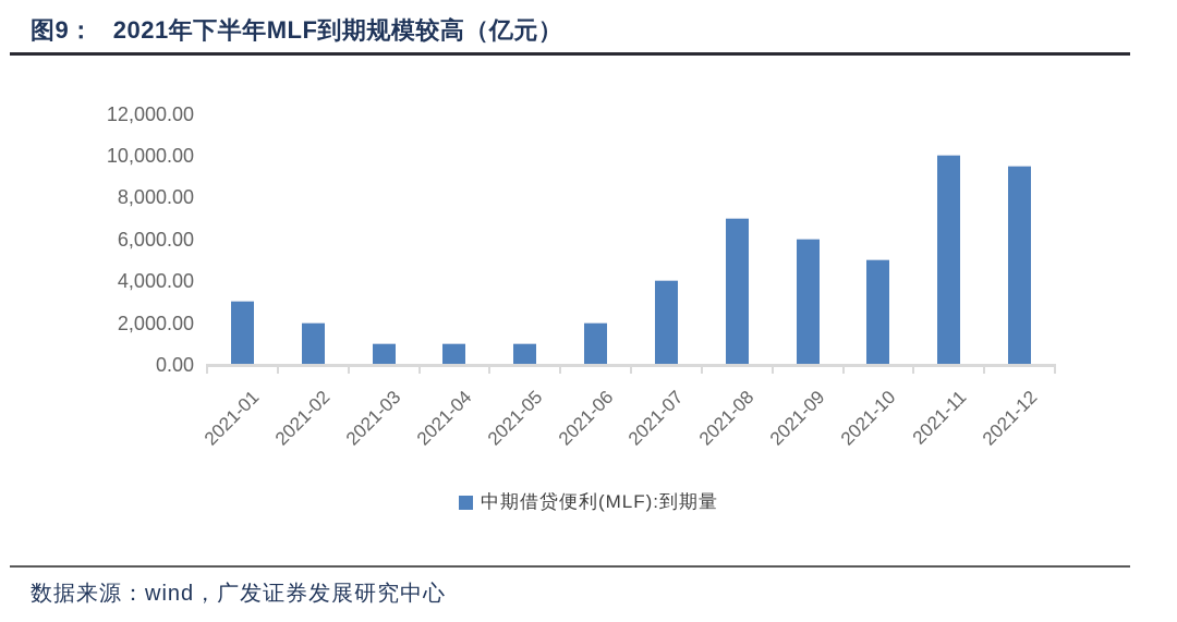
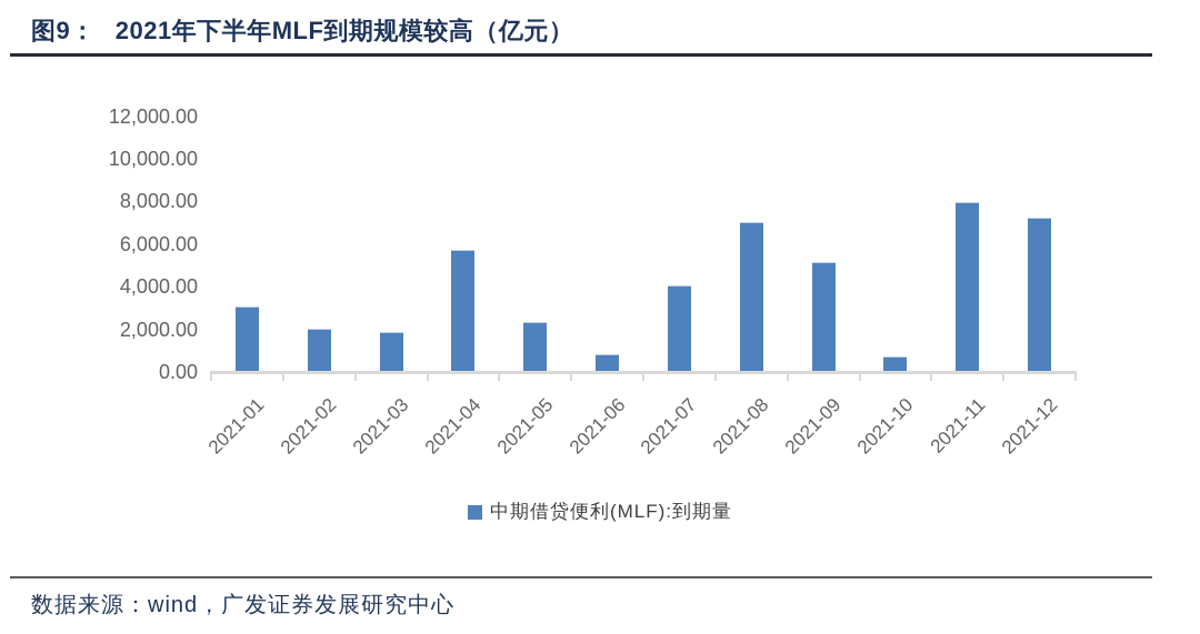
2021-03: 1000 -> 1800
2021-04: 1000 -> 5700
2021-05: 1000 -> 2300
2021-06: 2000 -> 800
2021-09: 6000 -> 5100
2021-10: 5000 -> 700
2021-11: 10000 -> 7900
2021-12: 9500 -> 7200
